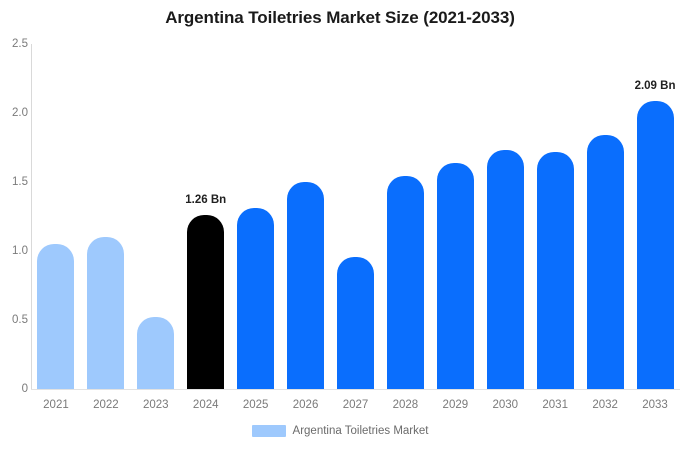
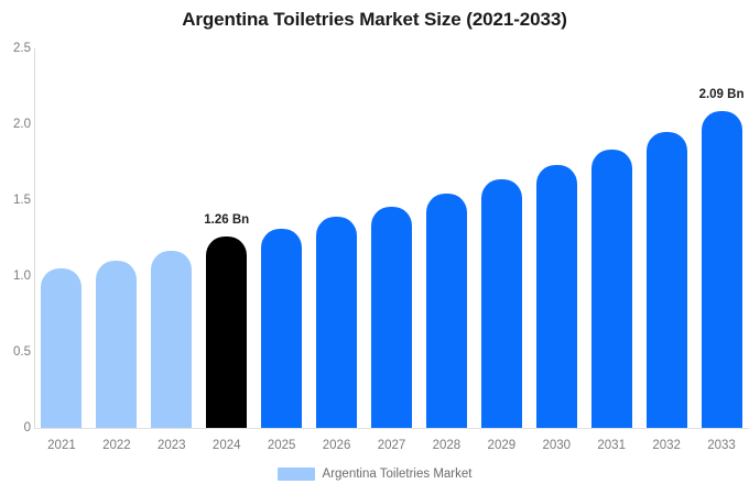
2023: 0.52 -> 1.17
2026: 1.50 -> 1.39
2027: 0.96 -> 1.46
2031: 1.72 -> 1.83
2032: 1.84 -> 1.95
